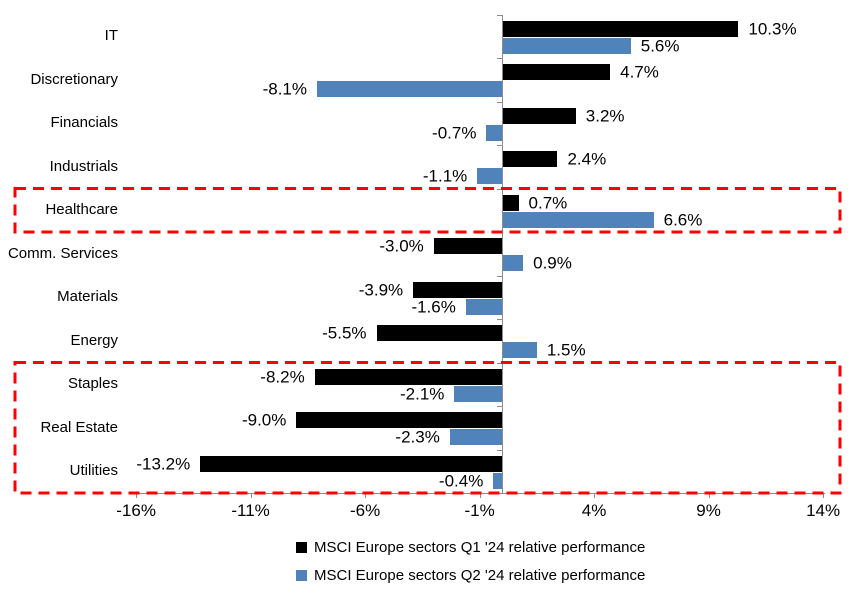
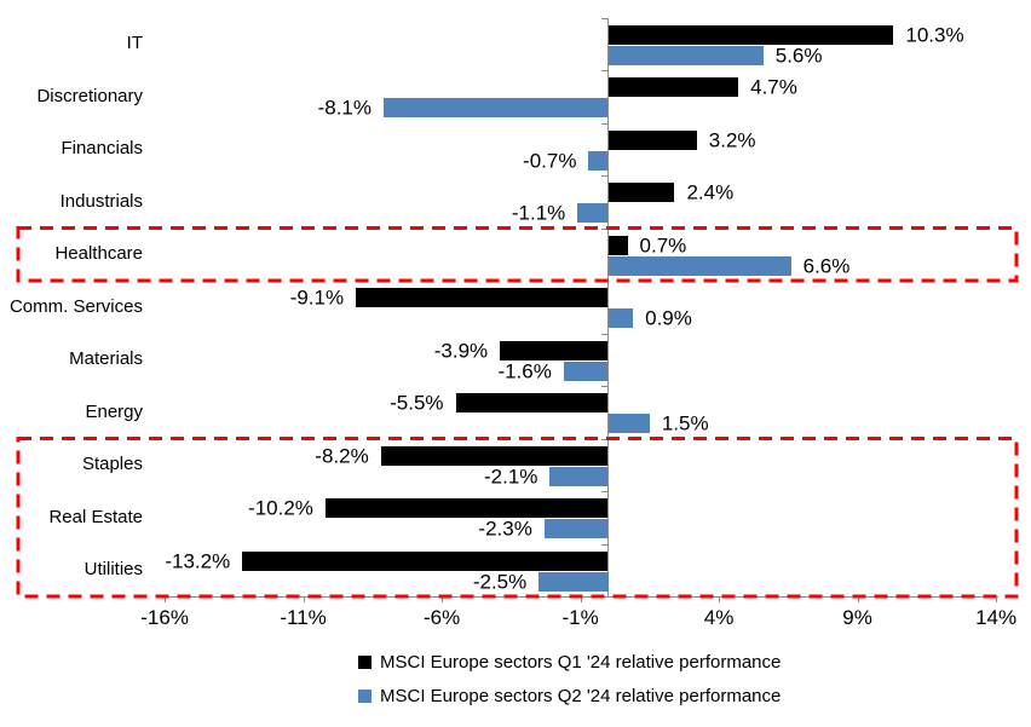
MSCI Europe sectors Q1 '24 relative performance/Comm. Services: -3.0% -> -9.1%
MSCI Europe sectors Q1 '24 relative performance/Real Estate: -9.0% -> -10.2%
MSCI Europe sectors Q2 '24 relative performance/Utilities: -0.4% -> -2.5%
